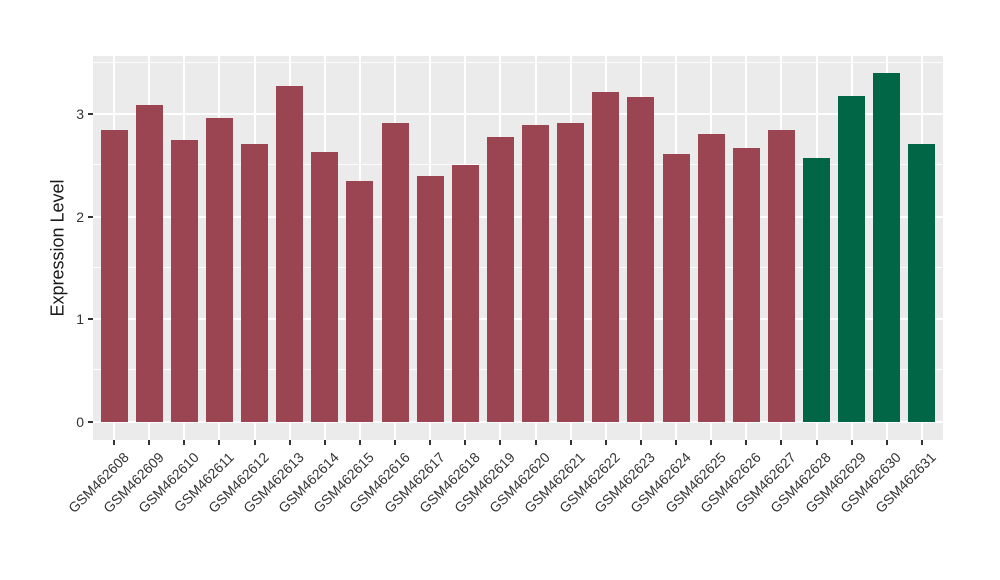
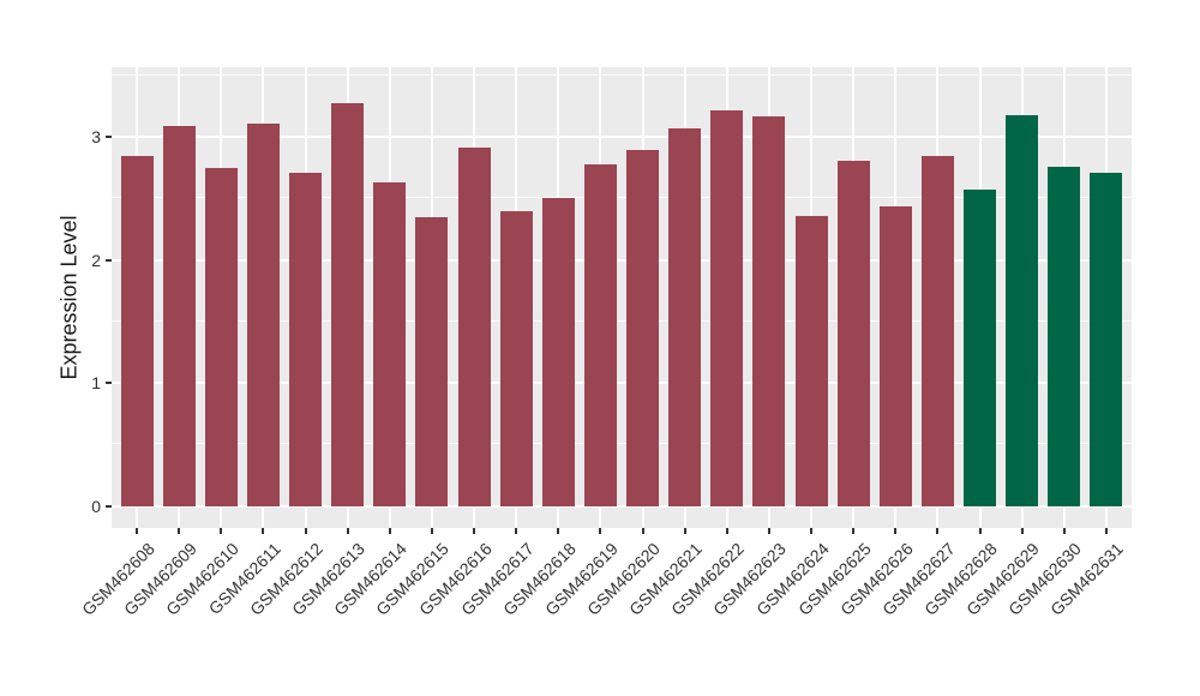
GSM462611: 2.97 -> 3.11
GSM462621: 2.92 -> 3.07
GSM462624: 2.61 -> 2.36
GSM462626: 2.67 -> 2.44
GSM462630: 3.40 -> 2.76
